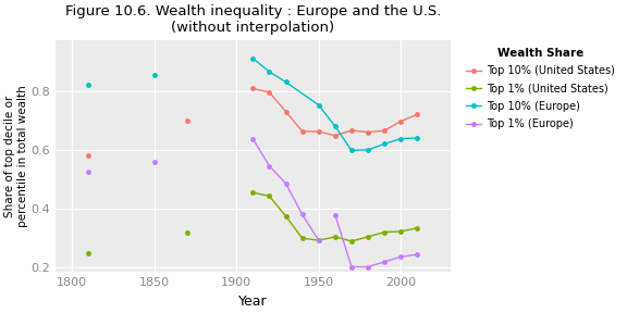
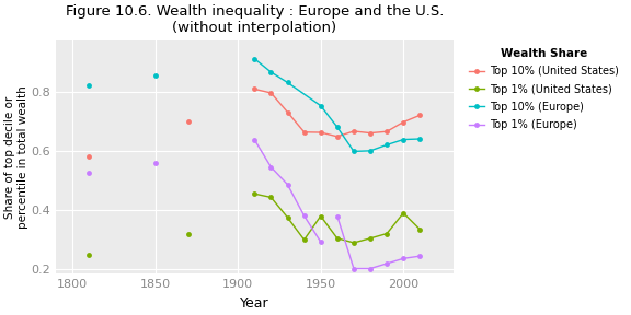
Top 1% (United States)/1950: 0.293 -> 0.380
Top 1% (United States)/2000: 0.323 -> 0.390
